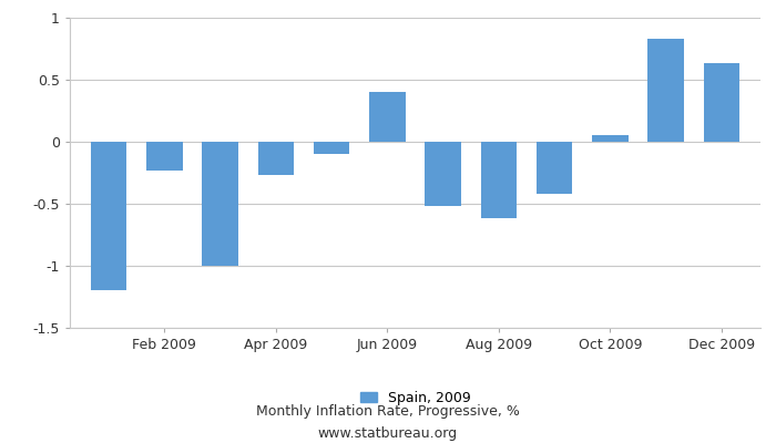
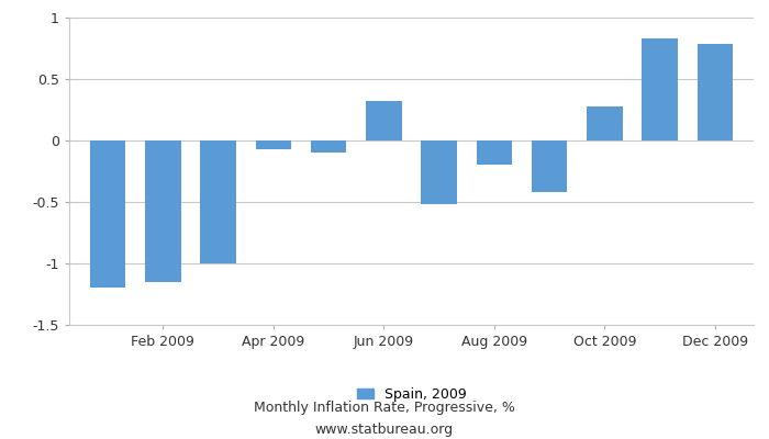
Feb 2009: -0.23 -> -1.15
Apr 2009: -0.27 -> -0.07
Jun 2009: 0.40 -> 0.32
Aug 2009: -0.62 -> -0.20
Oct 2009: 0.05 -> 0.28
Dec 2009: 0.63 -> 0.79
